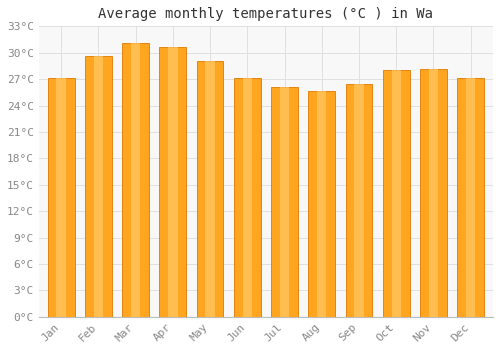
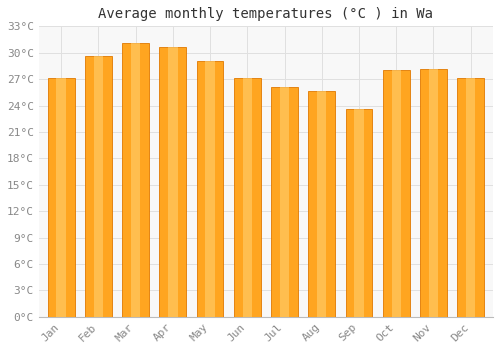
Sep: 26.5°C -> 23.6°C
